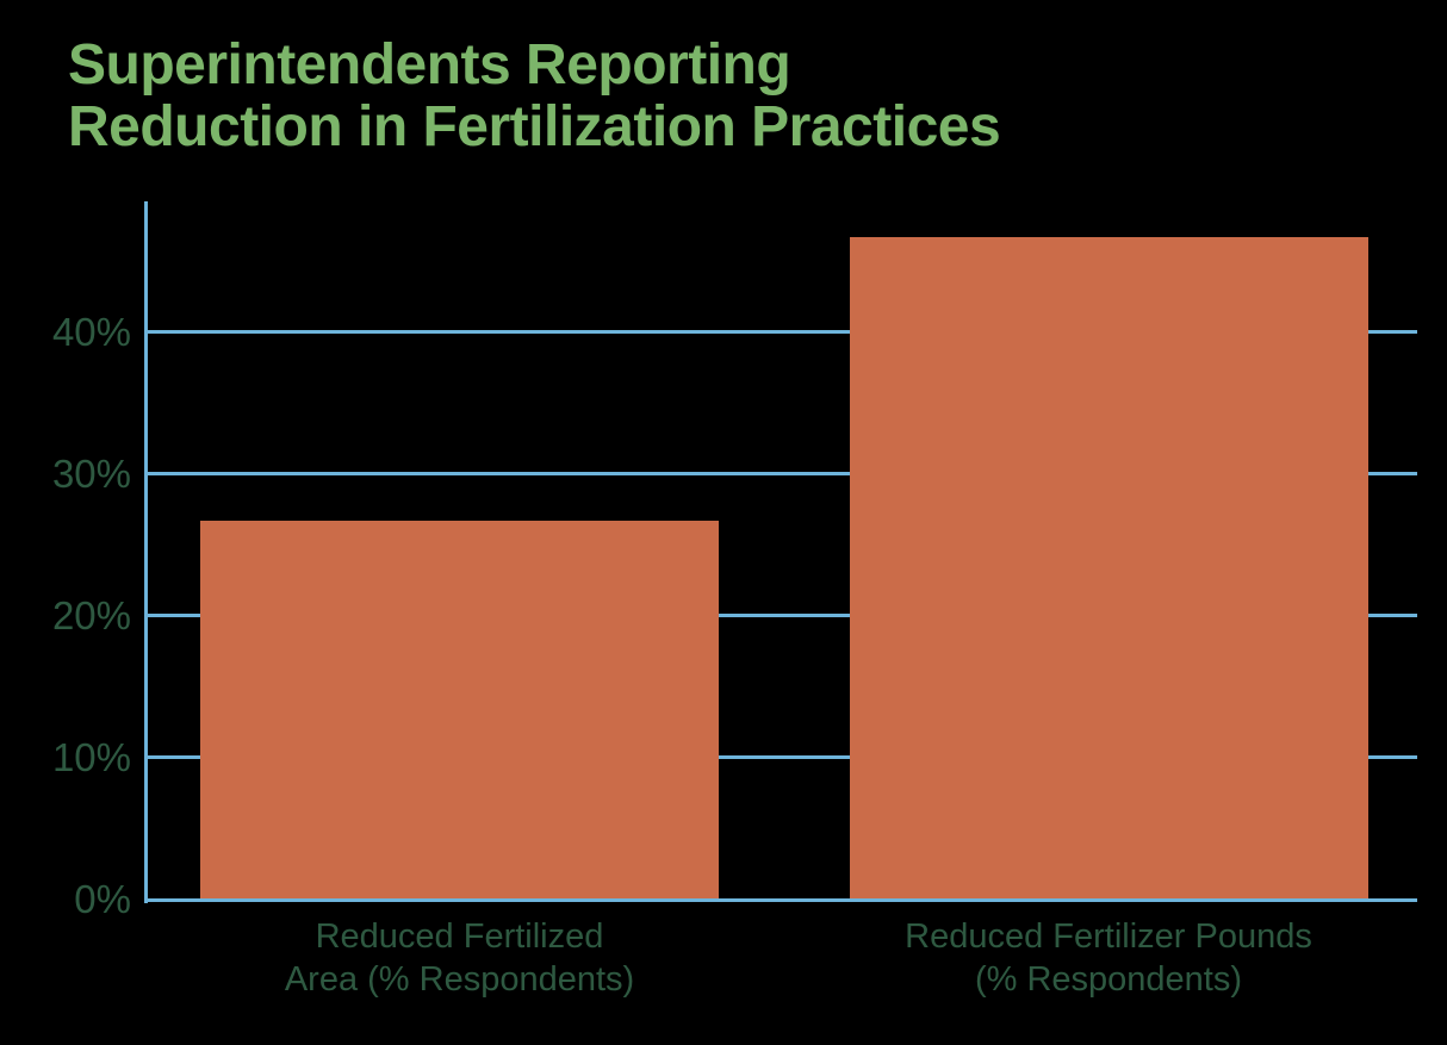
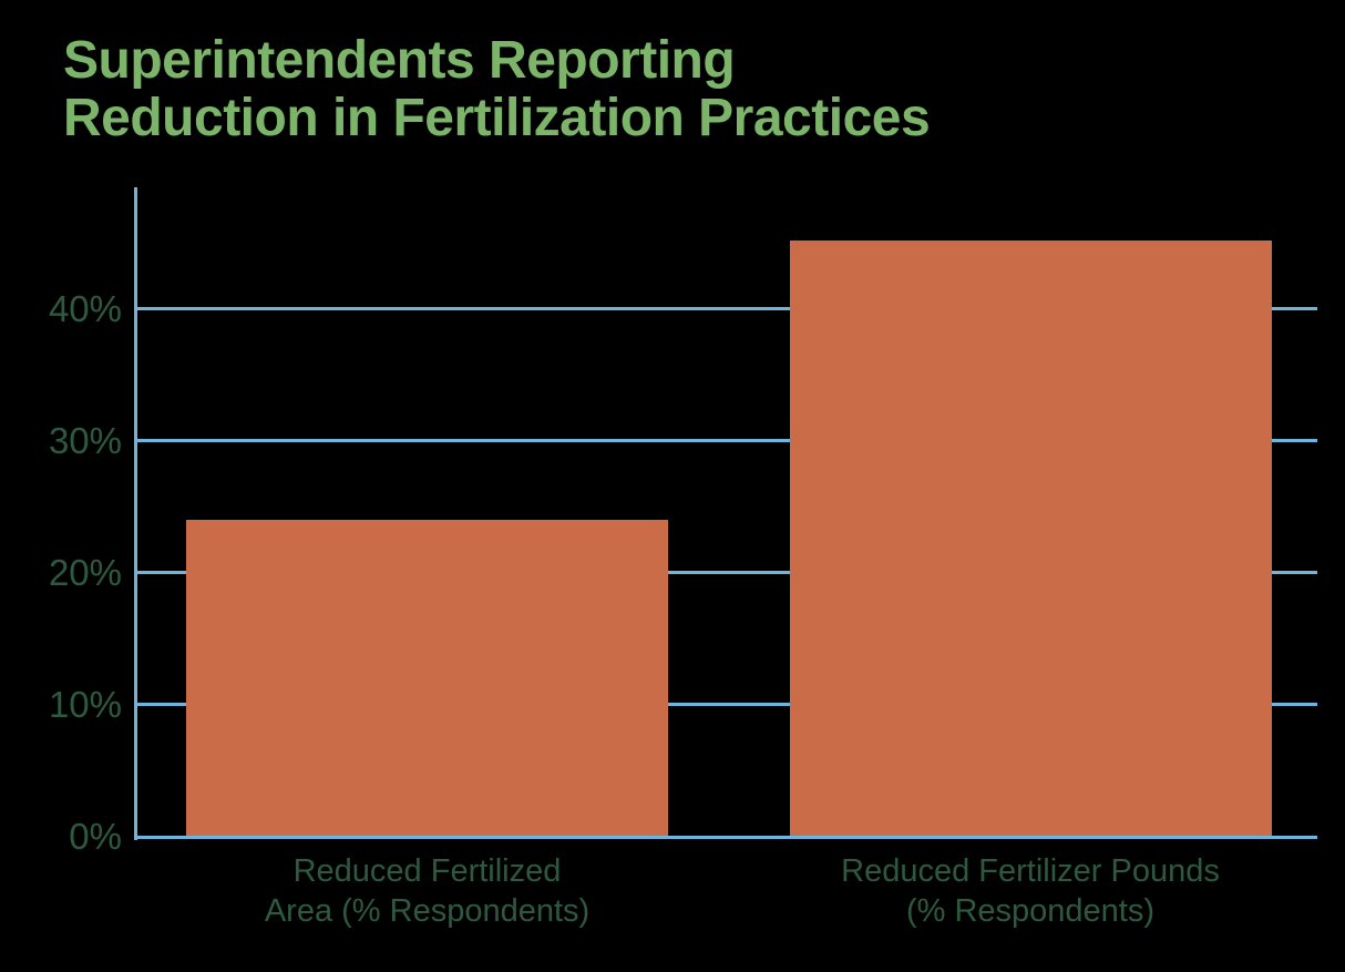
Reduced Fertilized Area (% Respondents): 26.7% -> 24.0%
Reduced Fertilizer Pounds (% Respondents): 46.7% -> 45.2%
